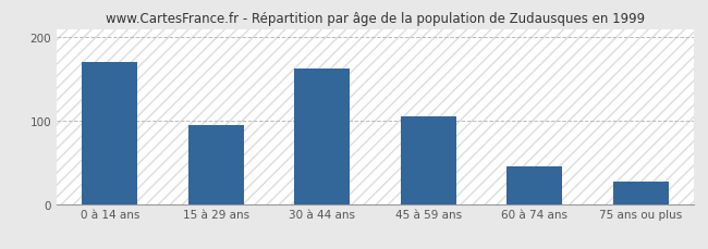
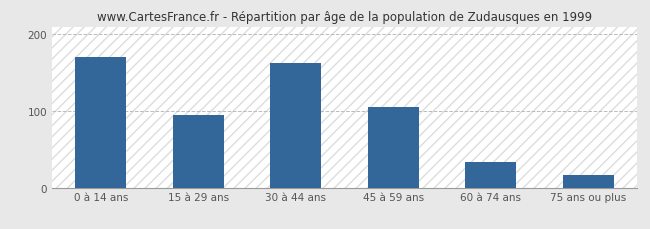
60 à 74 ans: 45 -> 34
75 ans ou plus: 27 -> 16
